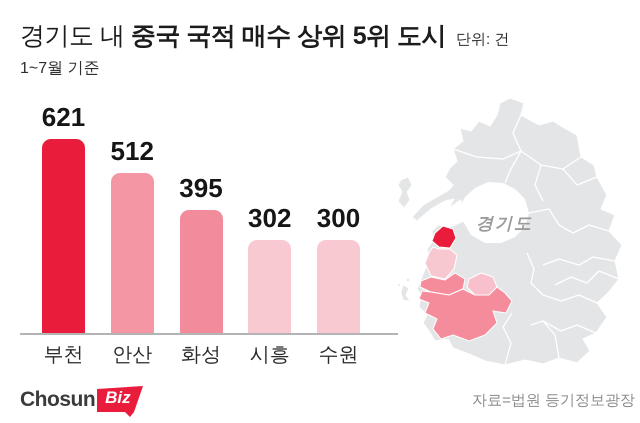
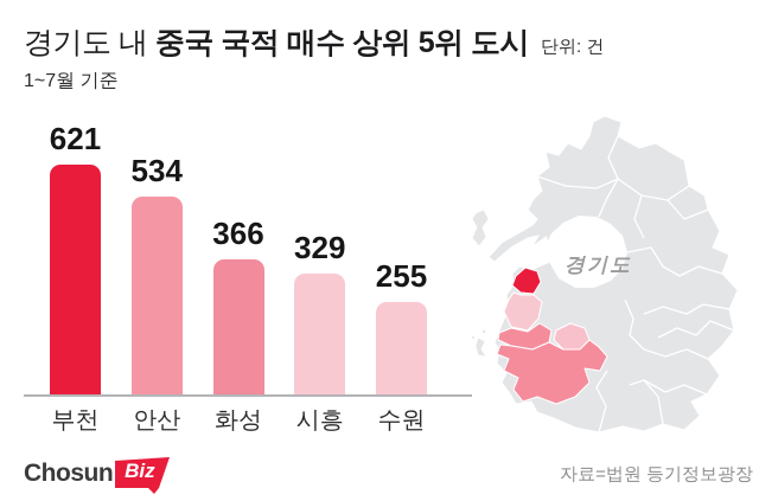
안산: 512 -> 534
화성: 395 -> 366
시흥: 302 -> 329
수원: 300 -> 255
